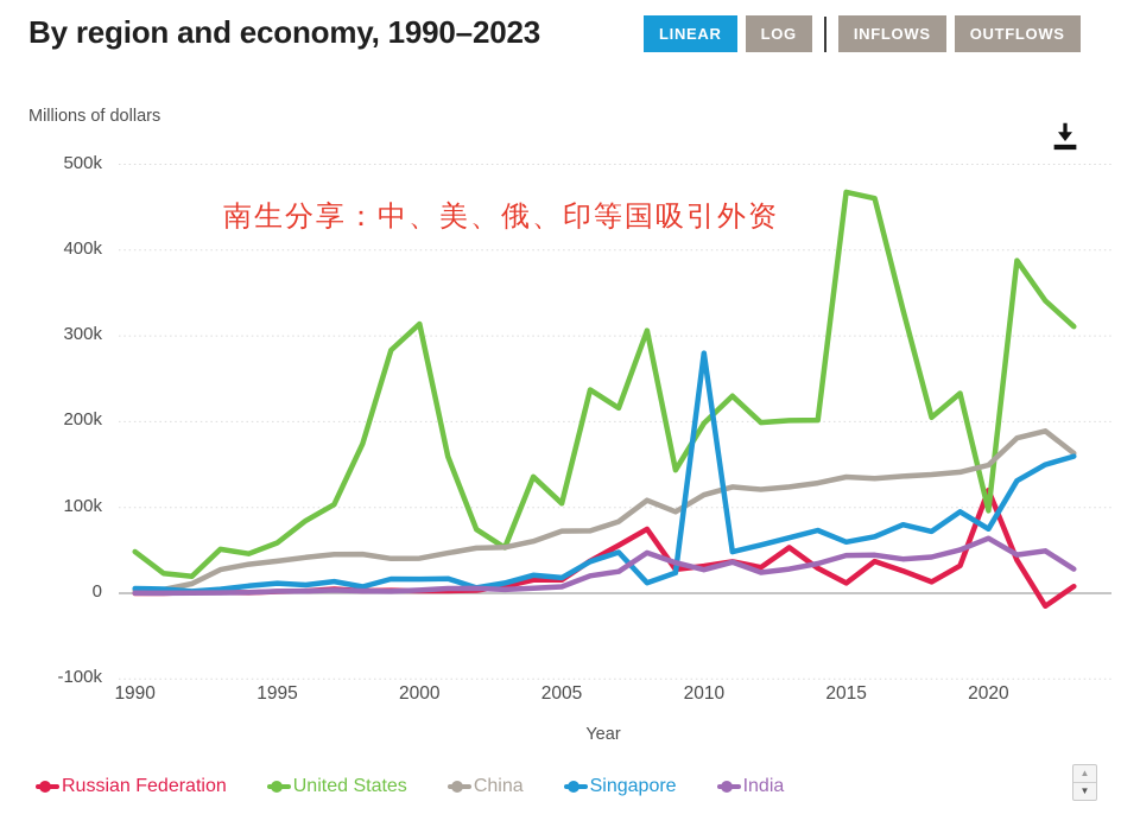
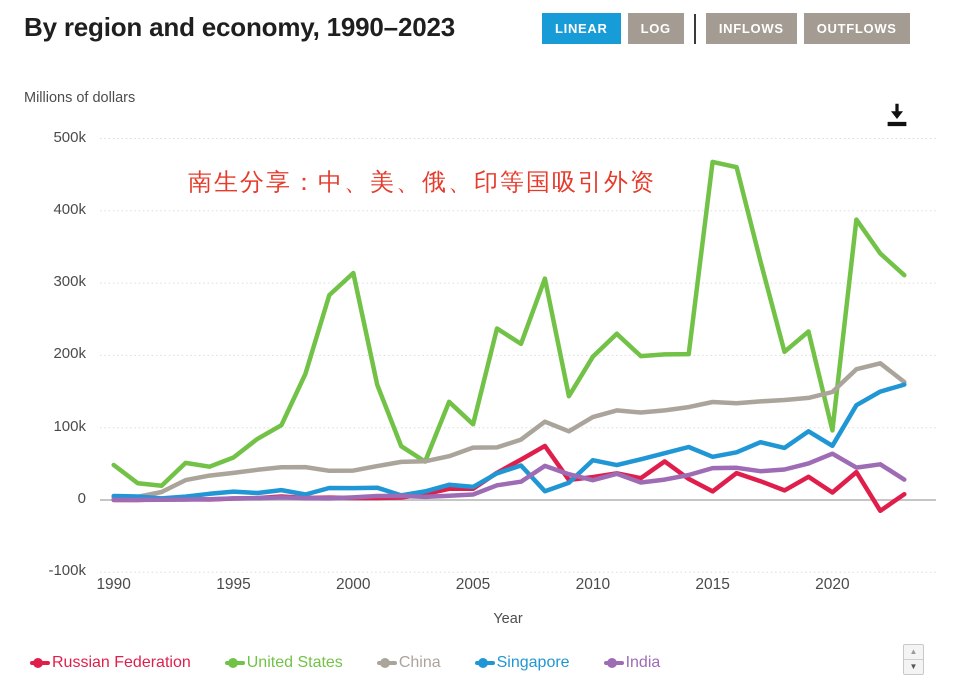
Singapore/2010: 280k -> 60k
Russian Federation/2020: 120k -> 10k
